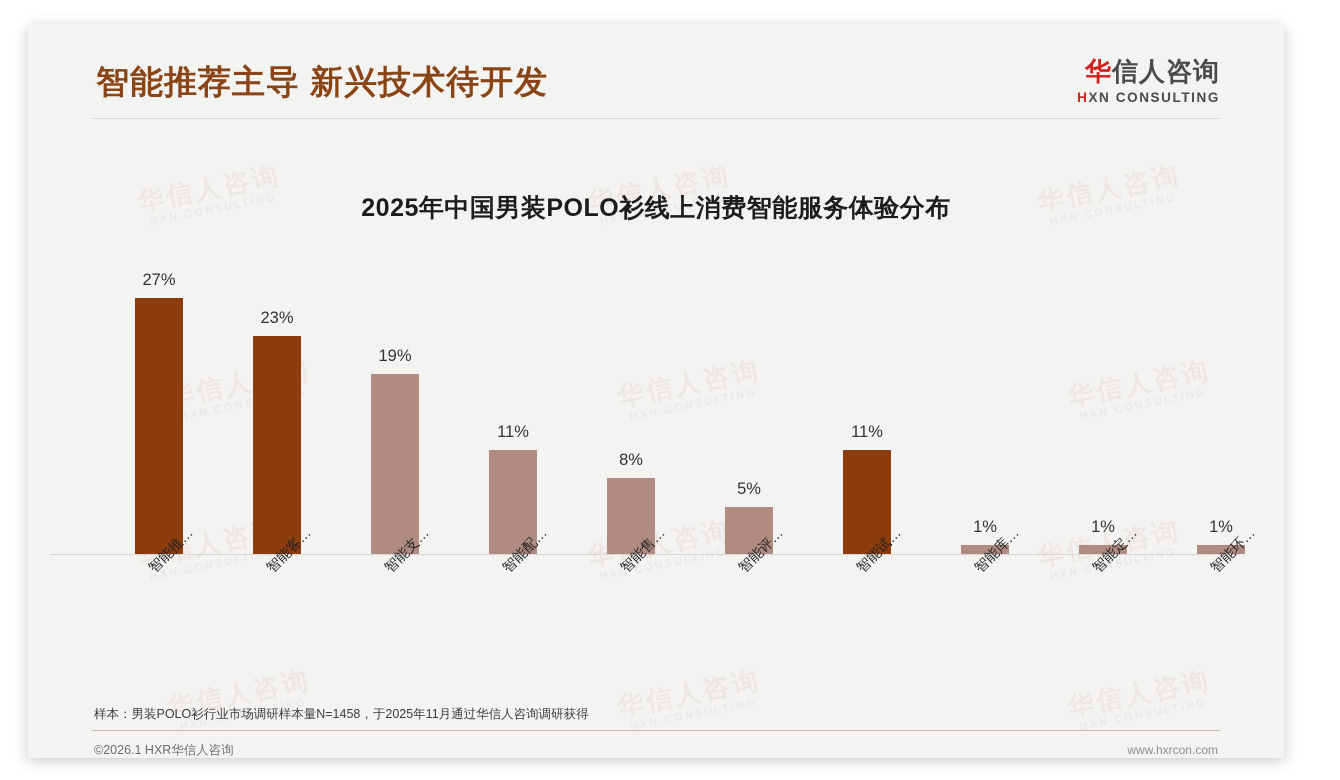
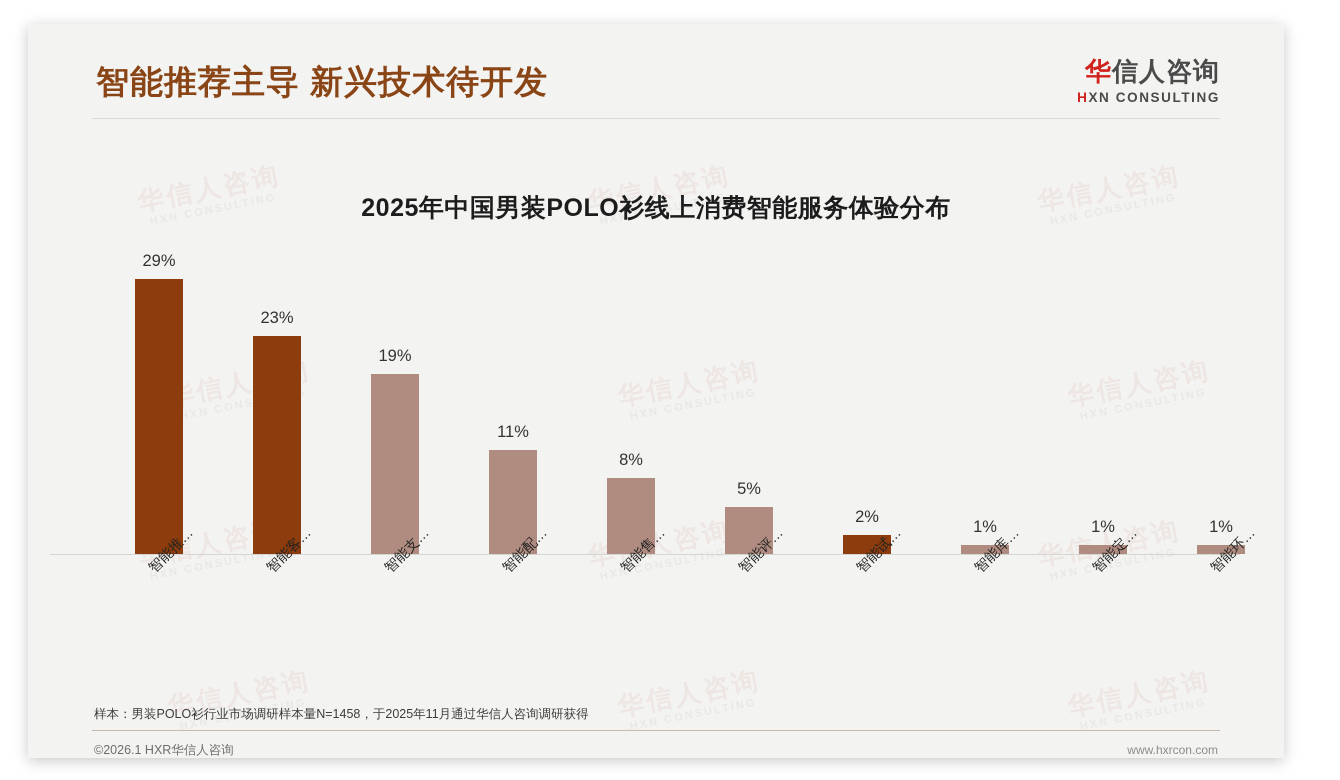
智能推…: 27% -> 29%
智能试…: 11% -> 2%
